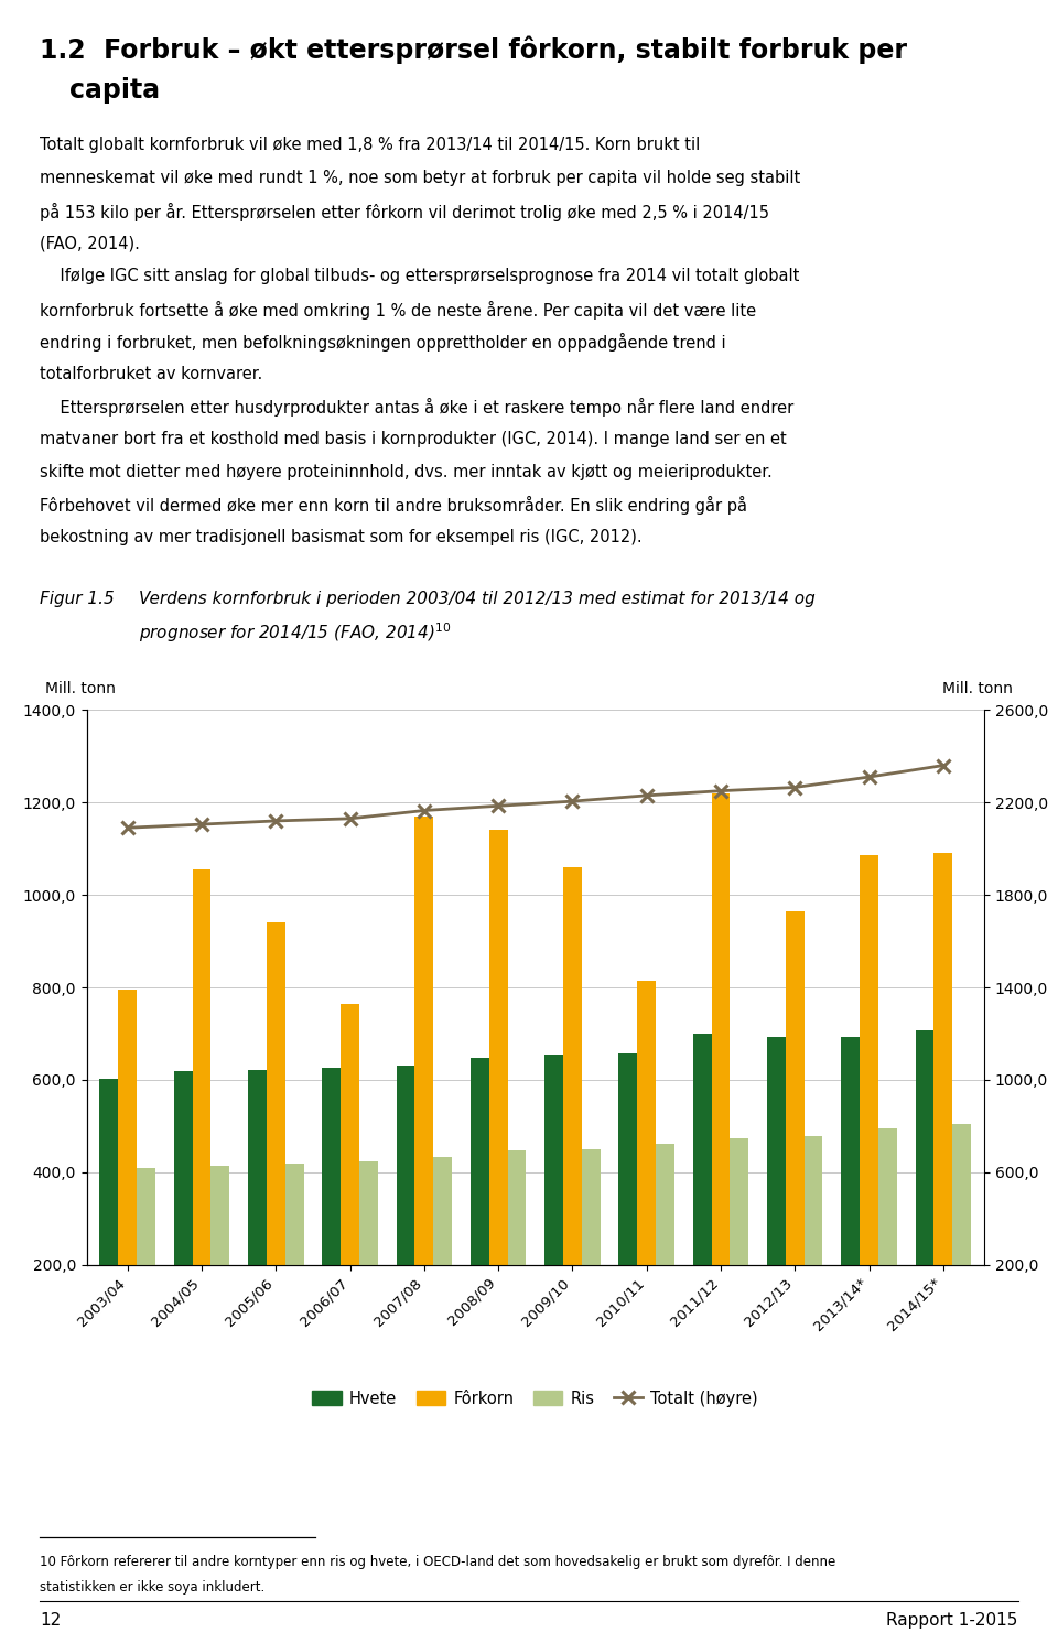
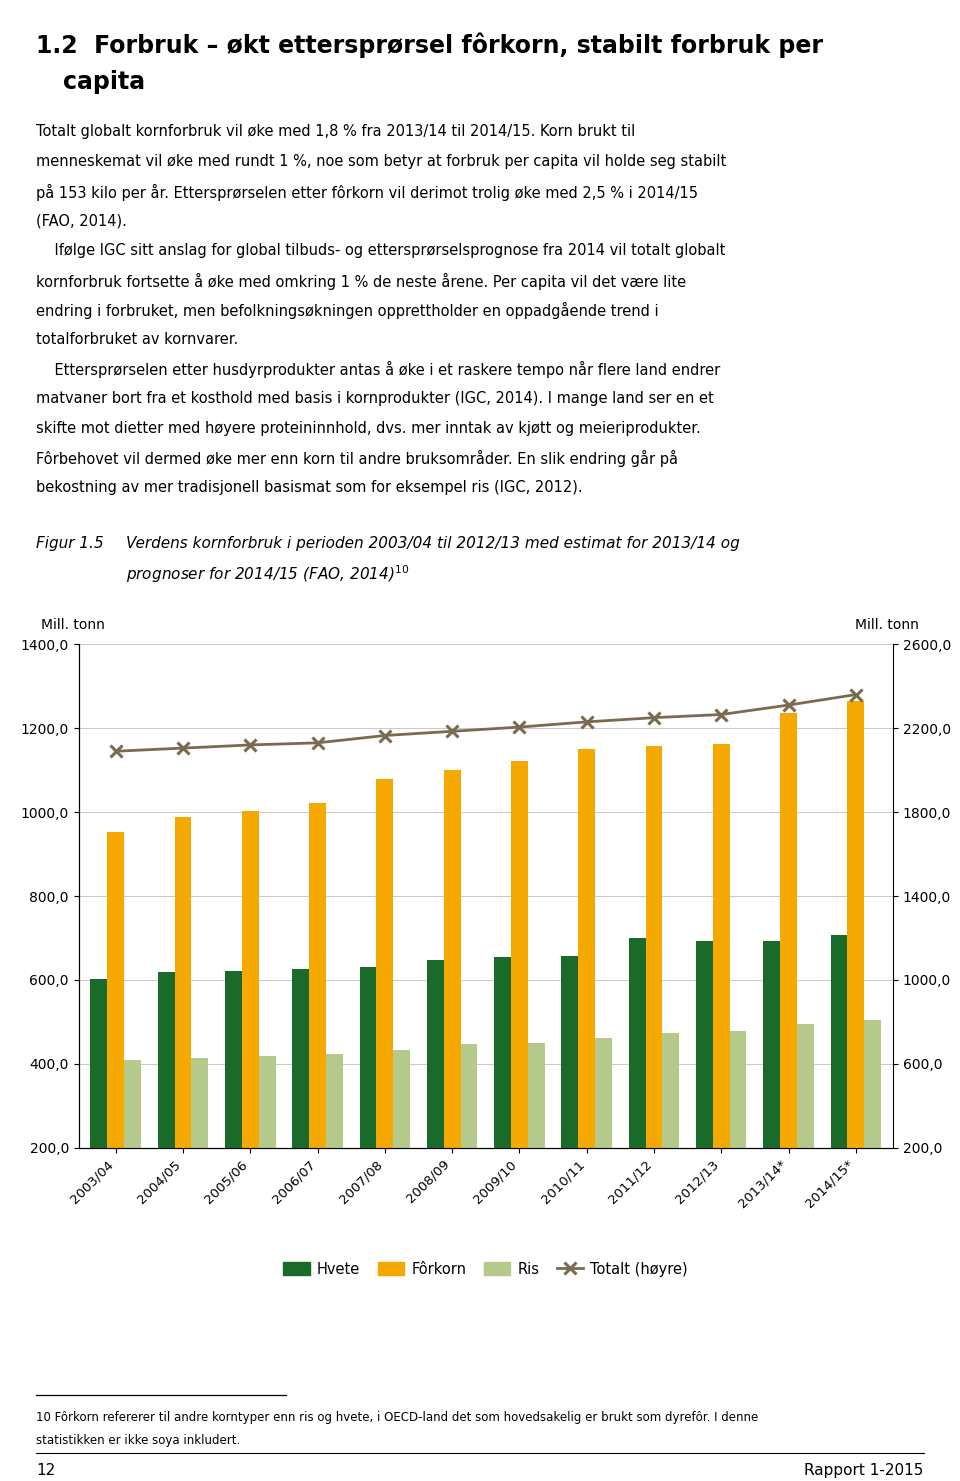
Fôrkorn/2003/04: 795 -> 953
Fôrkorn/2004/05: 1055 -> 988
Fôrkorn/2005/06: 940 -> 1002
Fôrkorn/2006/07: 765 -> 1022
Fôrkorn/2007/08: 1170 -> 1078
Fôrkorn/2008/09: 1140 -> 1101
Fôrkorn/2009/10: 1060 -> 1122
Fôrkorn/2010/11: 815 -> 1151
Fôrkorn/2011/12: 1220 -> 1158
Fôrkorn/2012/13: 965 -> 1162
Fôrkorn/2013/14*: 1085 -> 1235
Fôrkorn/2014/15*: 1090 -> 1264
